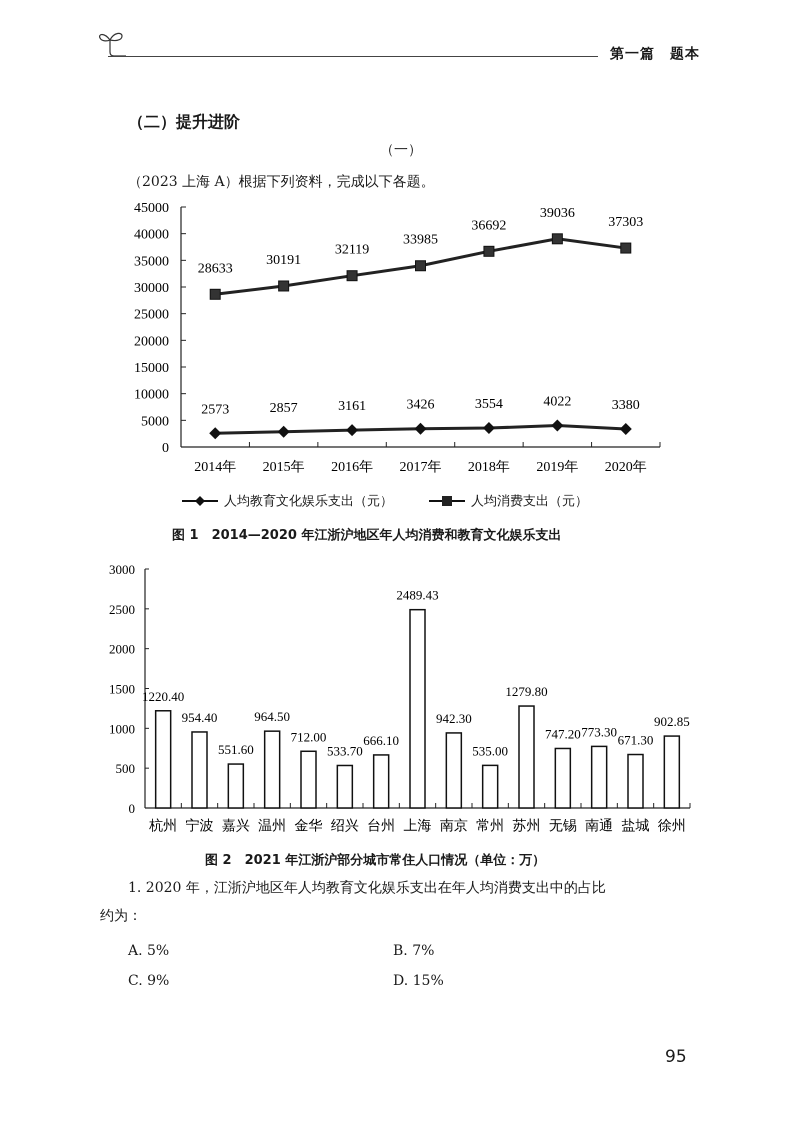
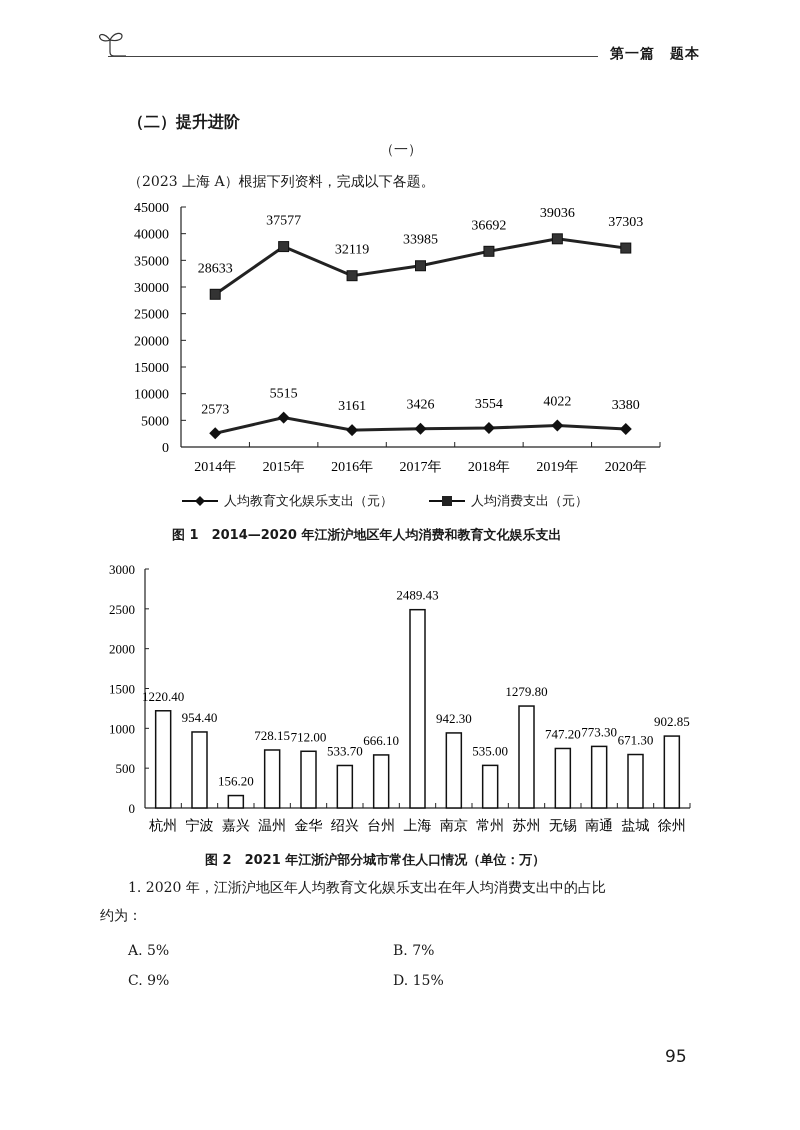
图 1 2014—2020 年江浙沪地区年人均消费和教育文化娱乐支出/人均教育文化娱乐支出（元）/2015年: 2857 -> 5515
图 1 2014—2020 年江浙沪地区年人均消费和教育文化娱乐支出/人均消费支出（元）/2015年: 30191 -> 37577
图 2 2021 年江浙沪部分城市常住人口情况（单位：万）/嘉兴: 551.60 -> 156.20
图 2 2021 年江浙沪部分城市常住人口情况（单位：万）/温州: 964.50 -> 728.15
